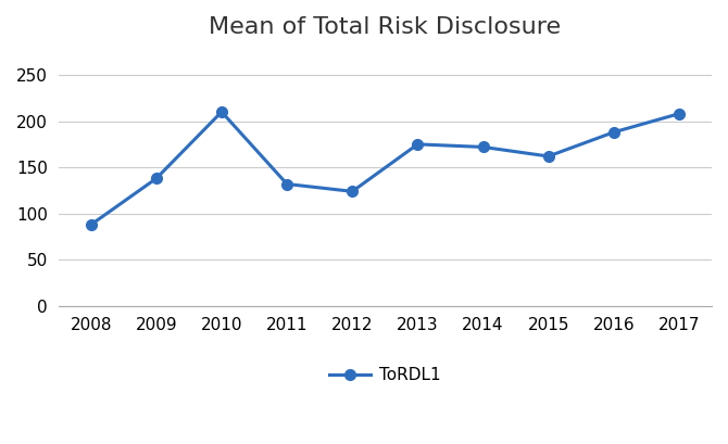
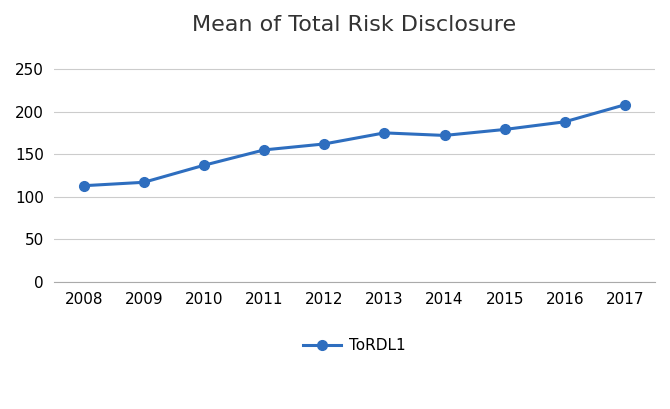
2008: 88 -> 113
2009: 138 -> 117
2010: 210 -> 137
2011: 132 -> 155
2012: 124 -> 162
2015: 162 -> 179
